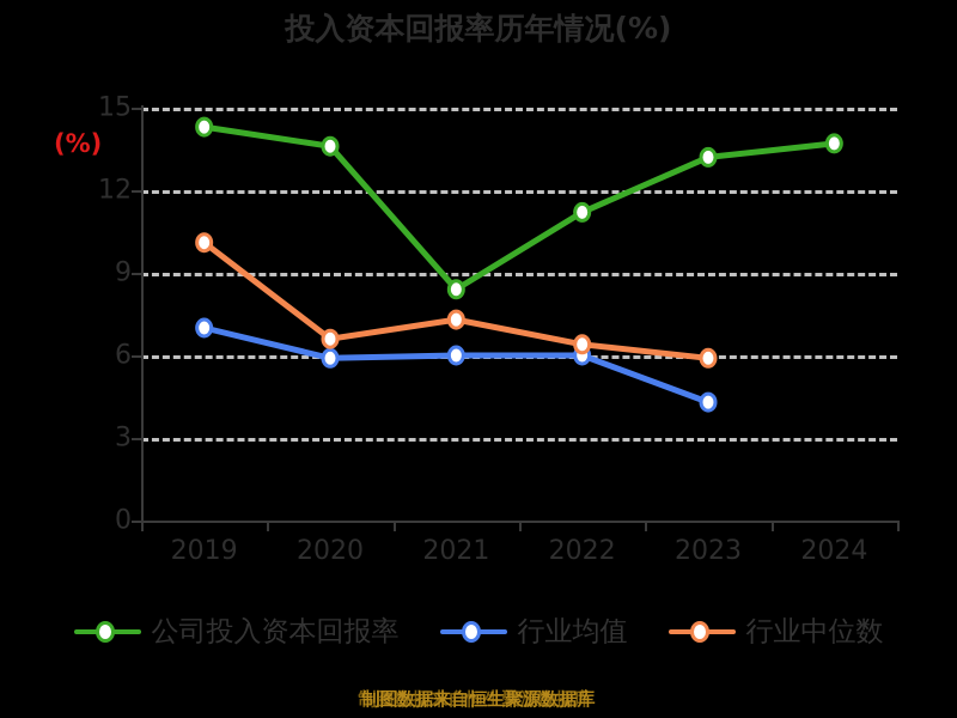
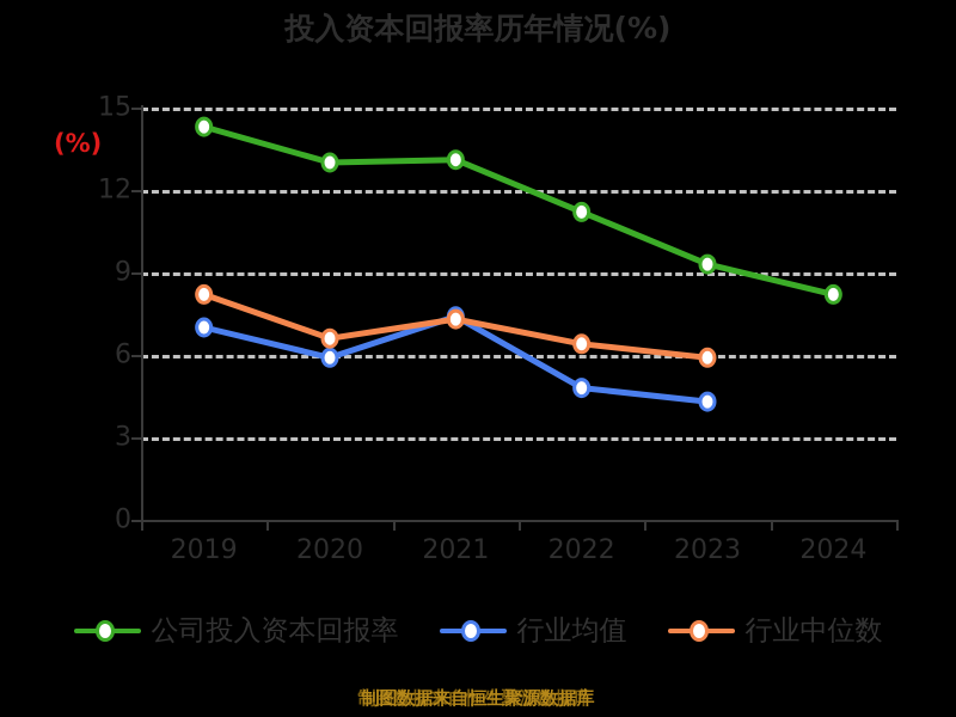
行业中位数/2019: 10.1 -> 8.2
公司投入资本回报率/2020: 13.6 -> 13.0
公司投入资本回报率/2021: 8.4 -> 13.1
行业均值/2021: 6.0 -> 7.4
行业均值/2022: 6.0 -> 4.8
公司投入资本回报率/2023: 13.2 -> 9.3
公司投入资本回报率/2024: 13.7 -> 8.2
